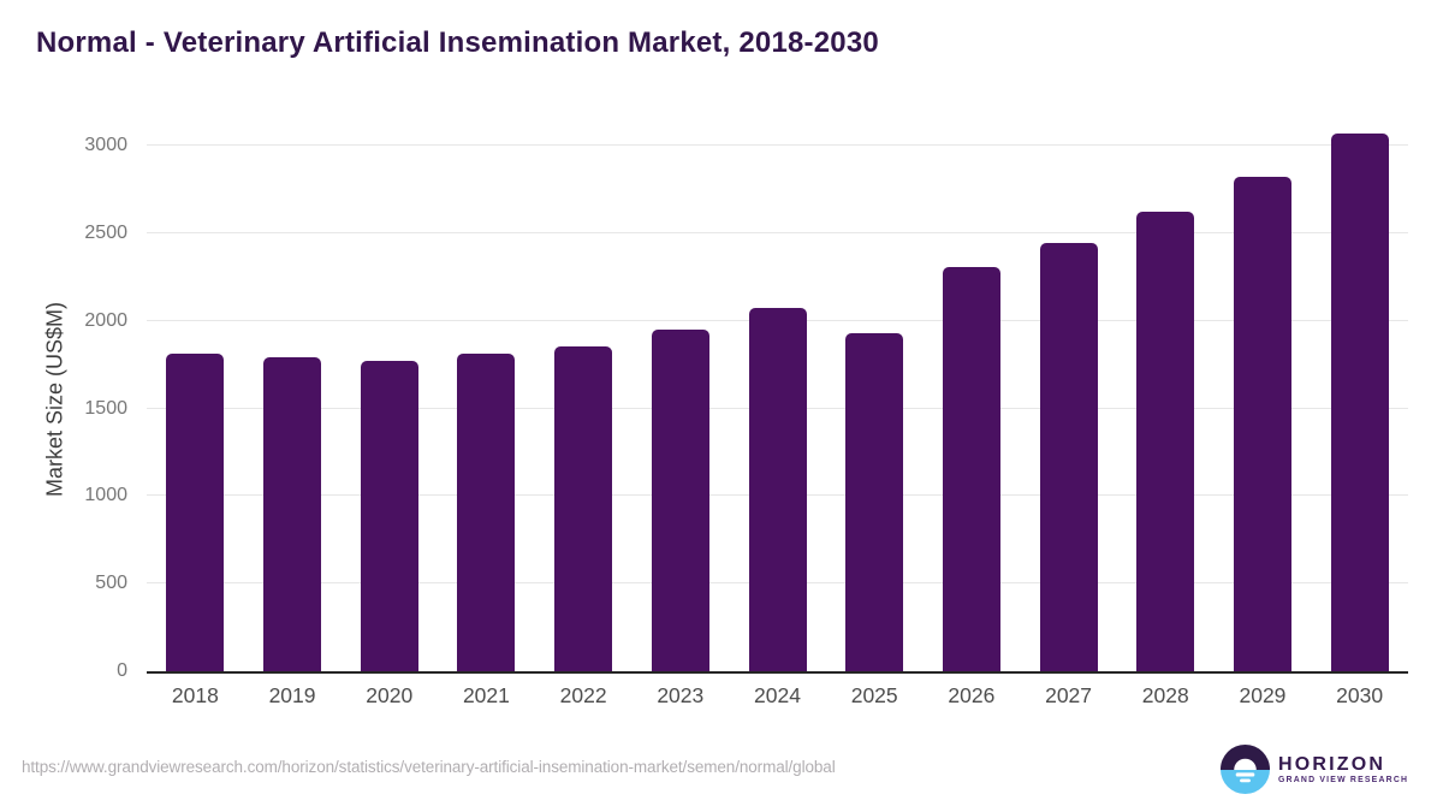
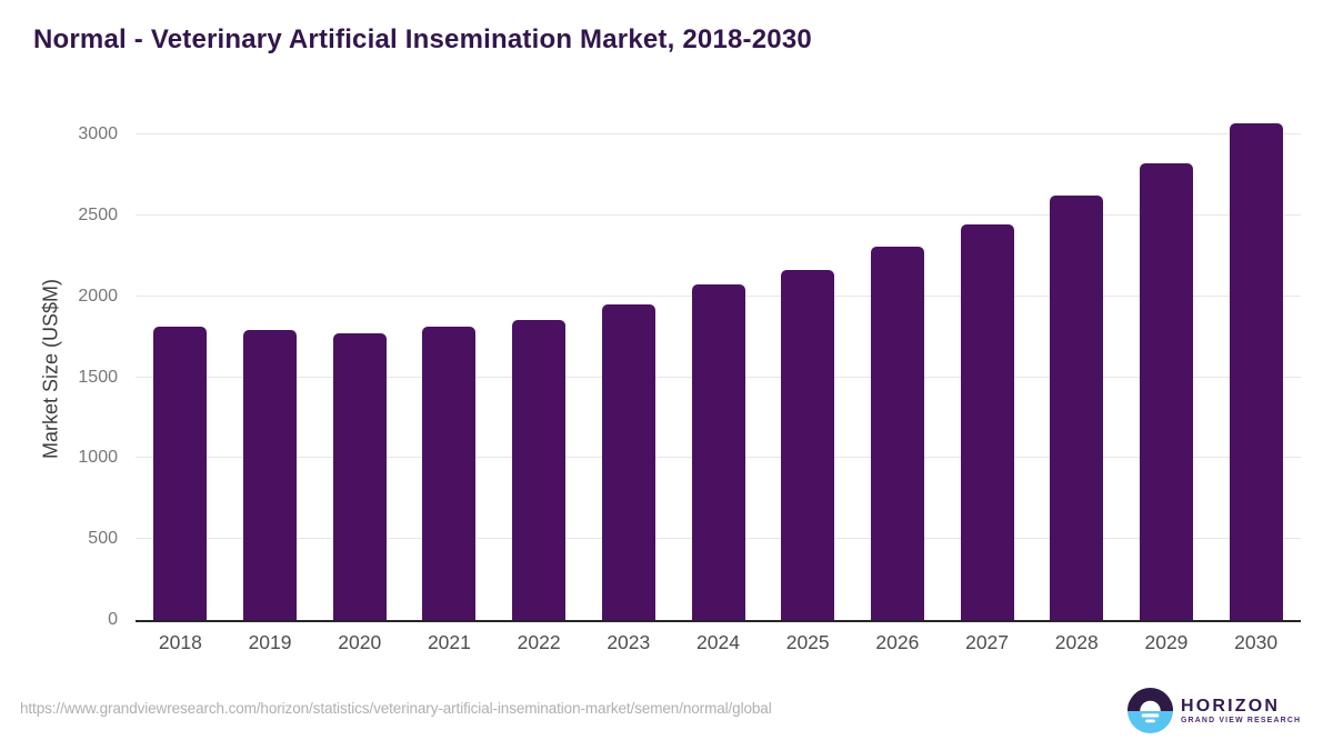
2025: 1930 -> 2160
